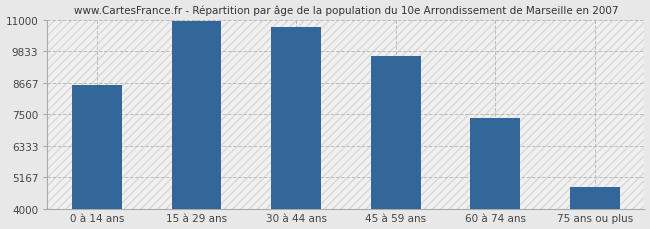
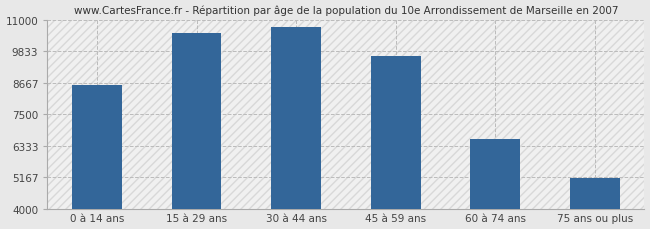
15 à 29 ans: 10950 -> 10500
60 à 74 ans: 7350 -> 6600
75 ans ou plus: 4800 -> 5150
